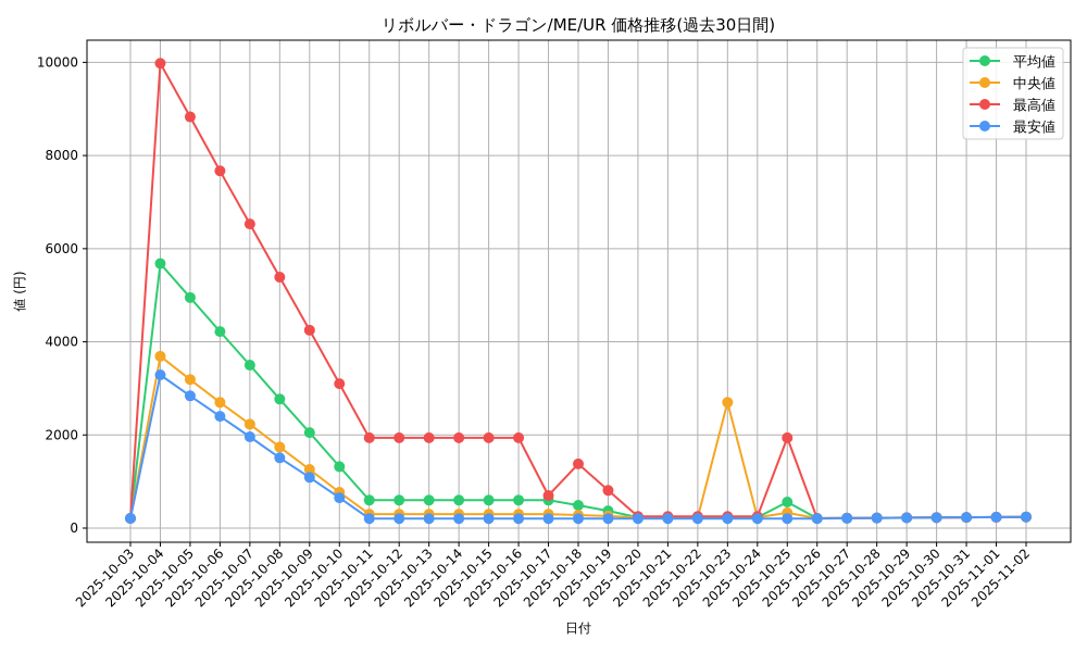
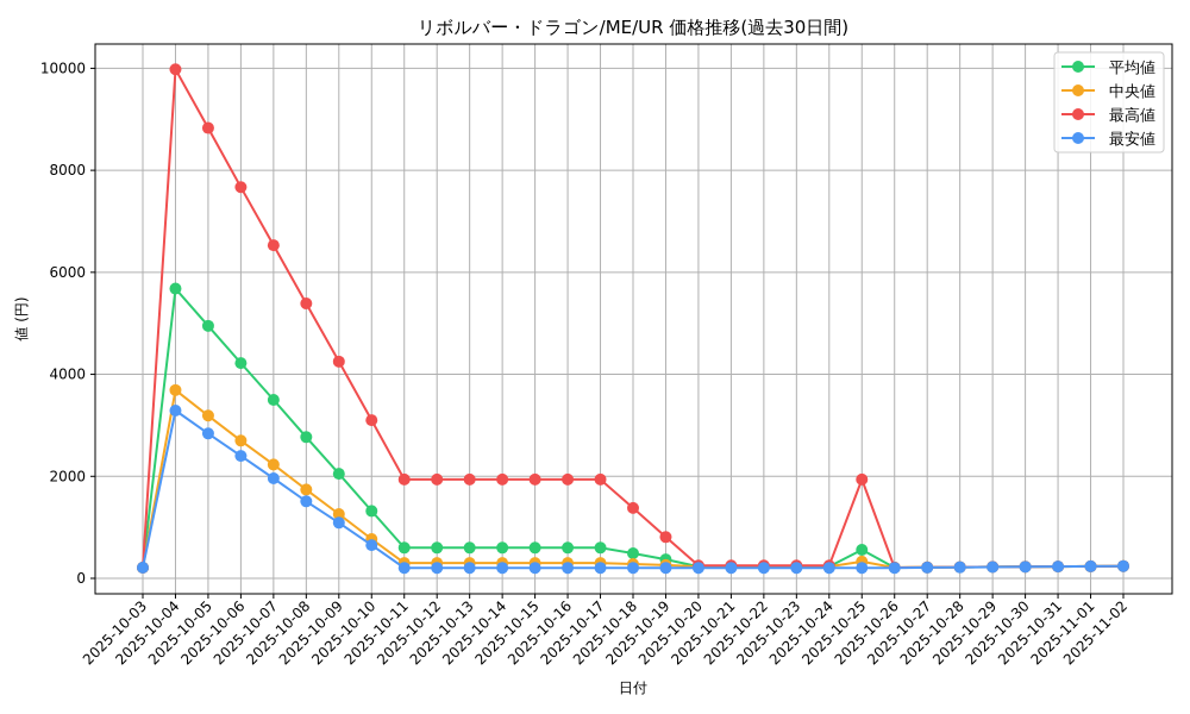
最高値/2025-10-17: 700 -> 1900
中央値/2025-10-23: 2700 -> 200
